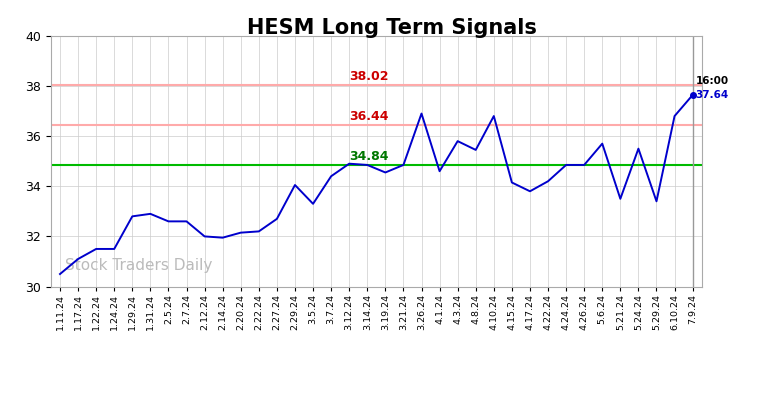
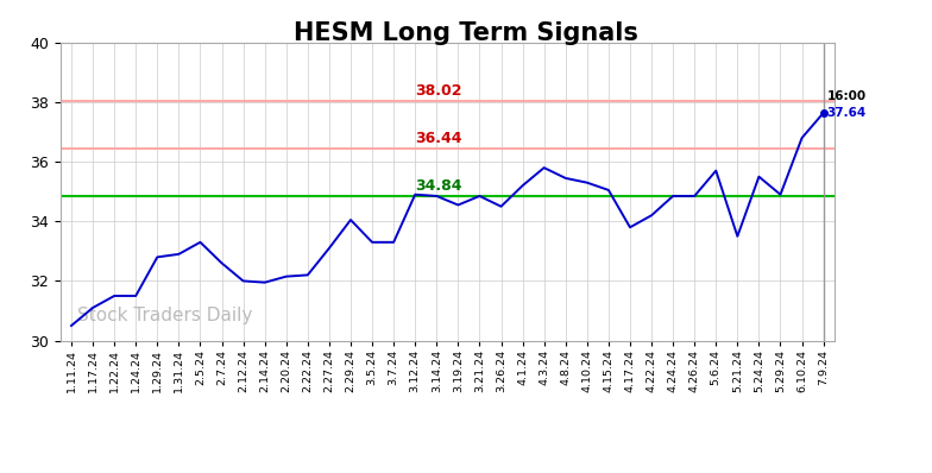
2.5.24: 32.60 -> 33.30
2.27.24: 32.70 -> 33.10
3.7.24: 34.40 -> 33.30
3.26.24: 36.90 -> 34.50
4.1.24: 34.60 -> 35.20
4.10.24: 36.80 -> 35.30
4.15.24: 34.15 -> 35.05
5.29.24: 33.40 -> 34.90
